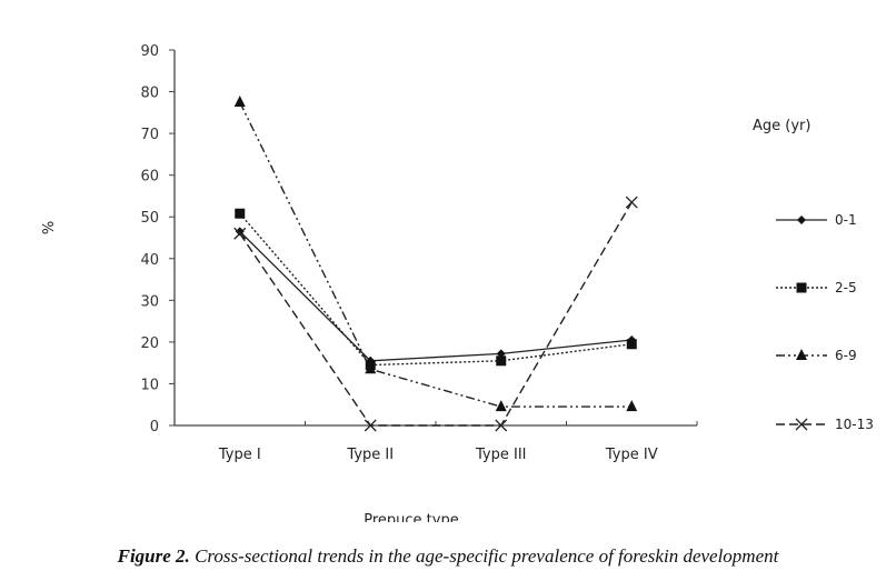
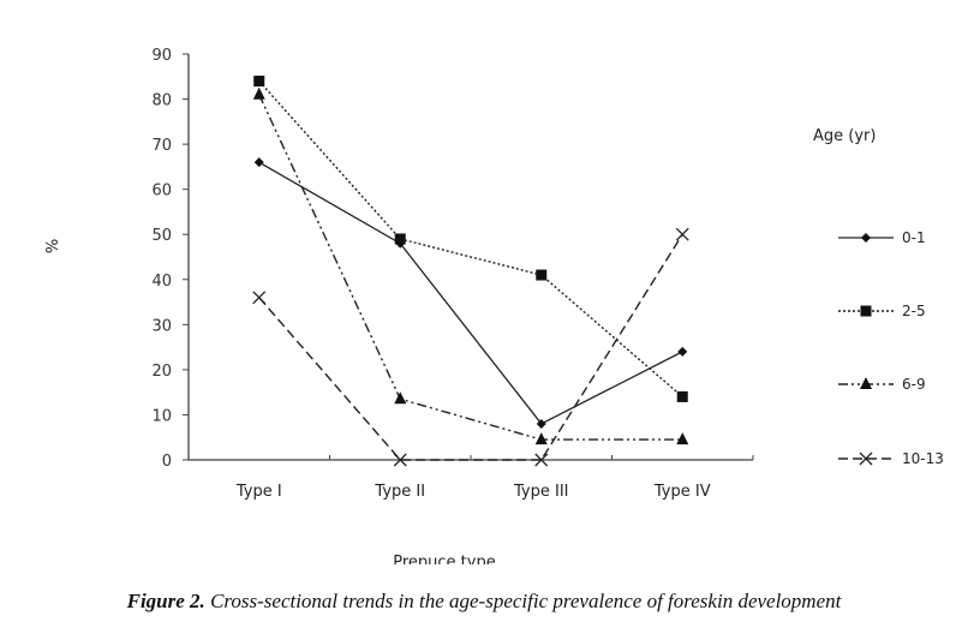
0-1/Type I: 46 -> 66
2-5/Type I: 51 -> 84
6-9/Type I: 78 -> 81
10-13/Type I: 46 -> 36
0-1/Type II: 16 -> 48
2-5/Type II: 14 -> 49
0-1/Type III: 17 -> 8
2-5/Type III: 16 -> 41
0-1/Type IV: 20 -> 24
2-5/Type IV: 20 -> 14
10-13/Type IV: 54 -> 50
